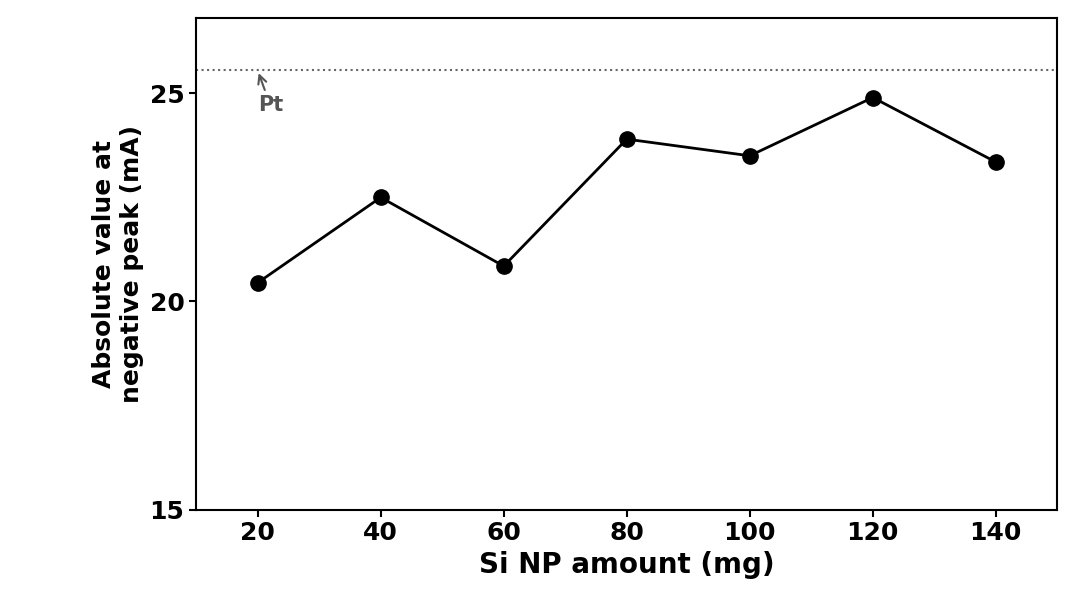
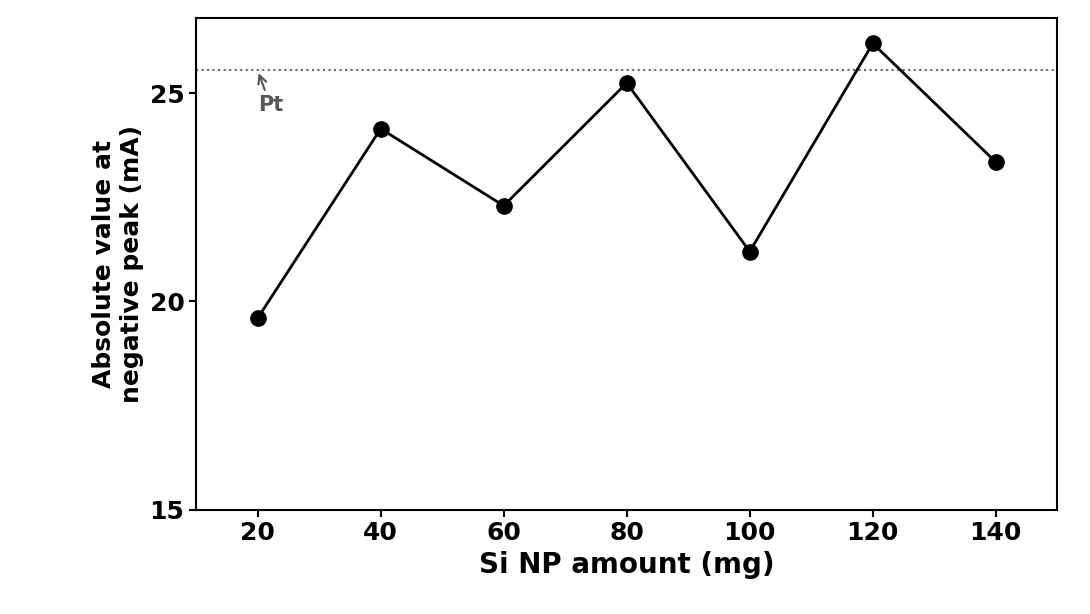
20: 20.45 -> 19.60
40: 22.50 -> 24.15
60: 20.85 -> 22.30
80: 23.90 -> 25.25
100: 23.50 -> 21.20
120: 24.90 -> 26.20
